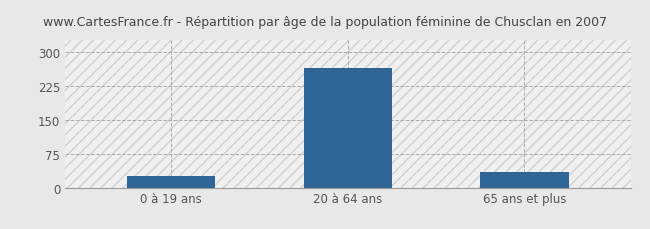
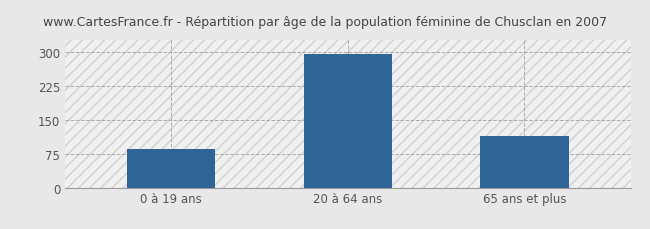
0 à 19 ans: 25 -> 85
20 à 64 ans: 265 -> 296
65 ans et plus: 35 -> 115
